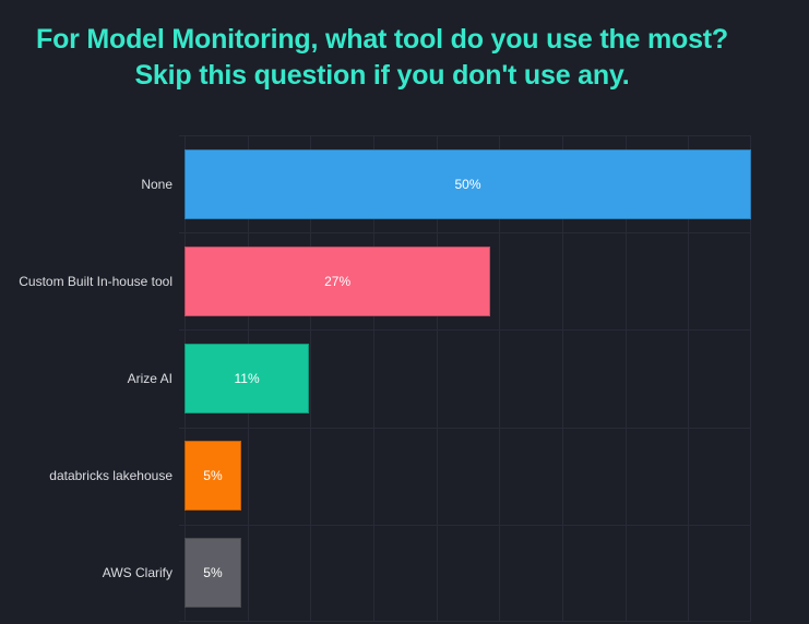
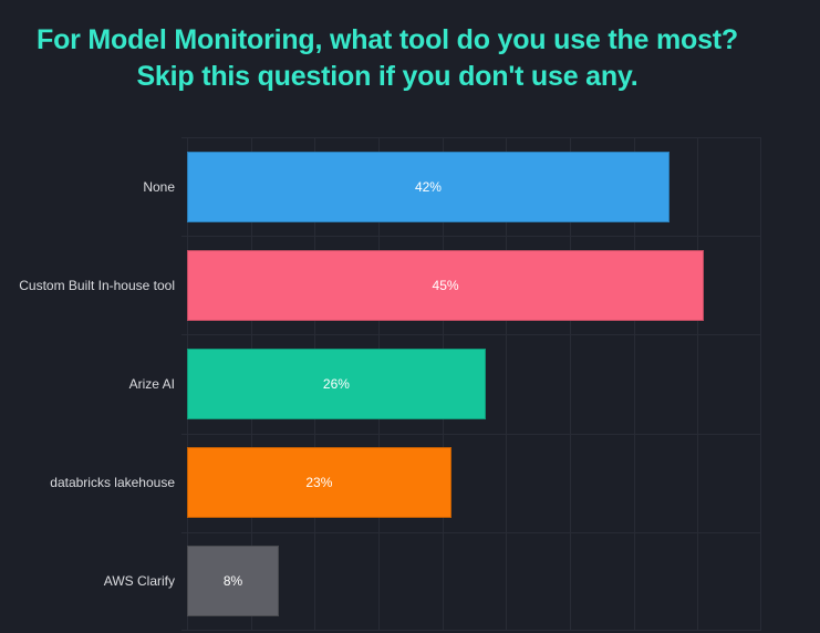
None: 50% -> 42%
Custom Built In-house tool: 27% -> 45%
Arize AI: 11% -> 26%
databricks lakehouse: 5% -> 23%
AWS Clarify: 5% -> 8%
